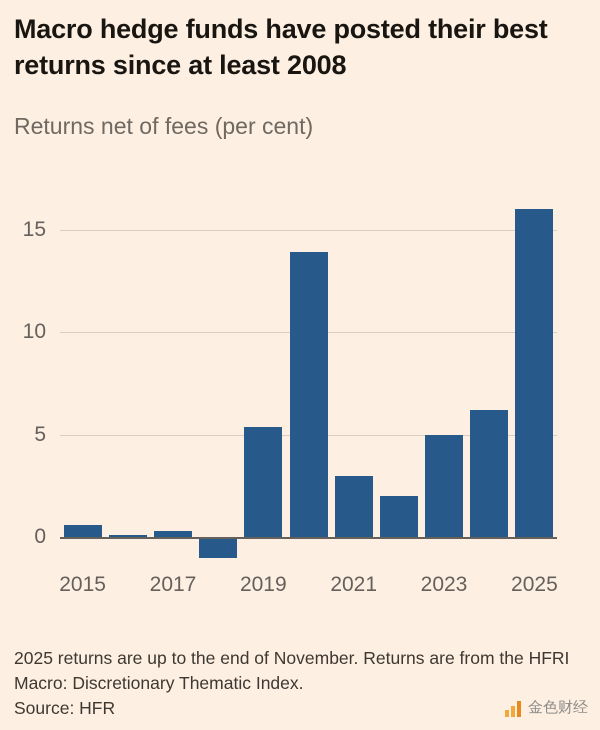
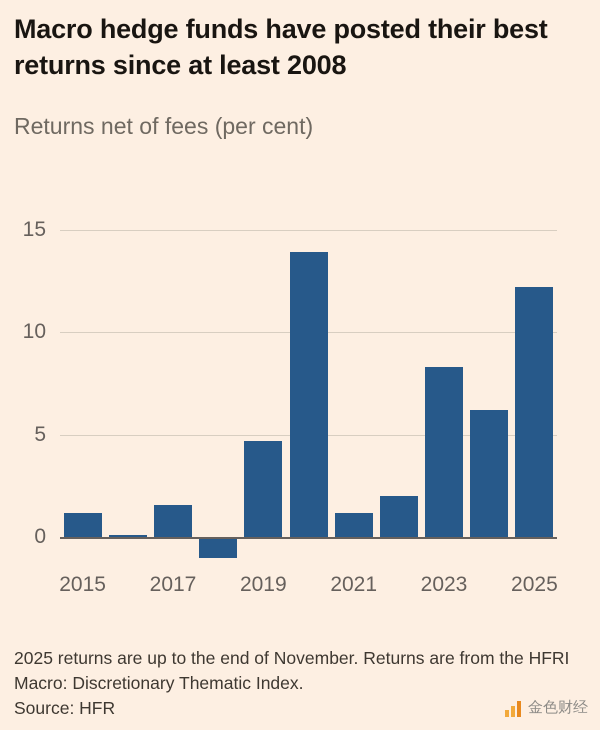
2015: 0.6 -> 1.2
2017: 0.3 -> 1.6
2019: 5.4 -> 4.7
2021: 3.0 -> 1.2
2023: 5.0 -> 8.3
2025: 16.0 -> 12.2
